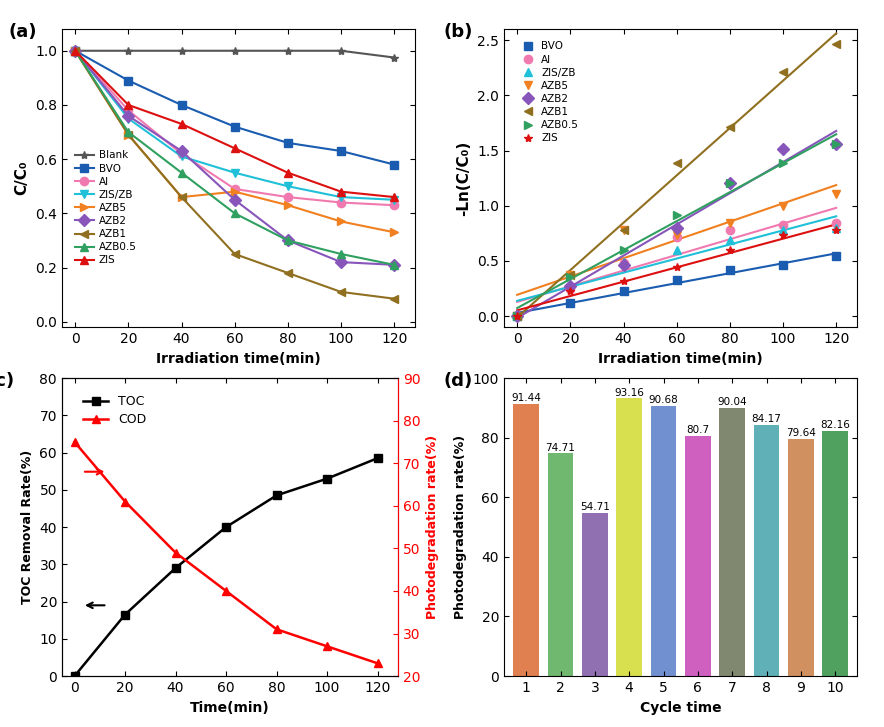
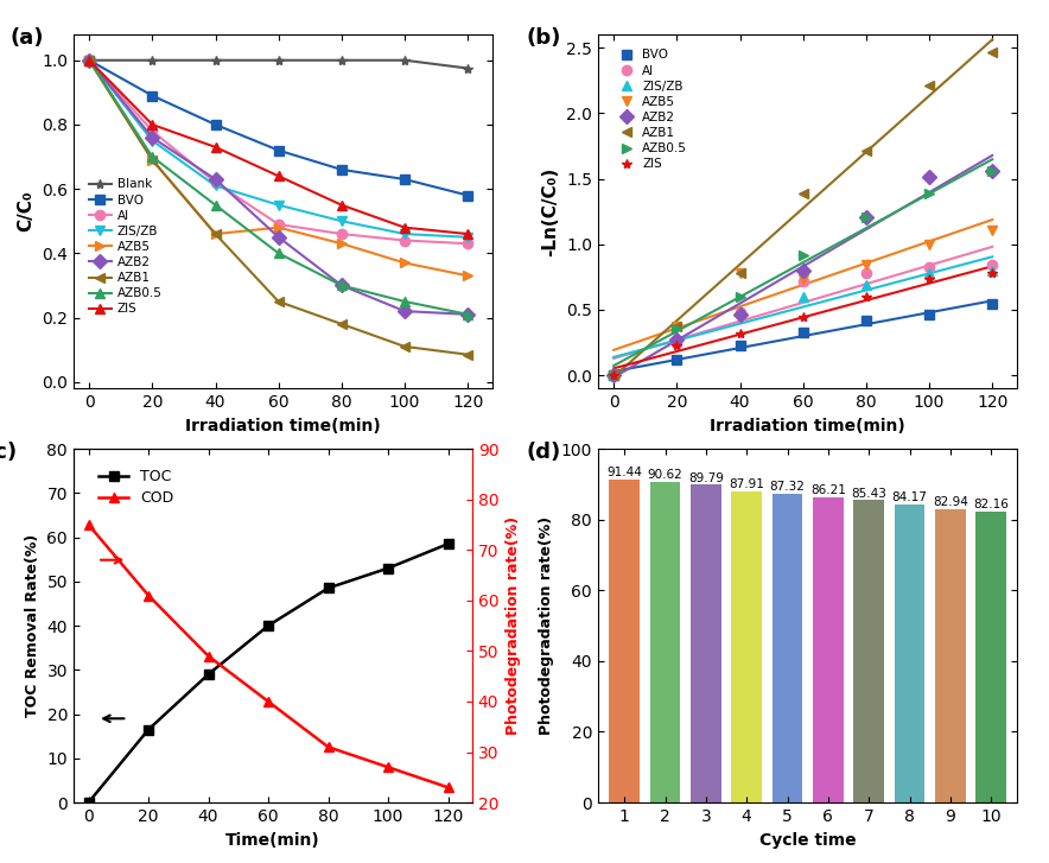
2: 74.71 -> 90.62
3: 54.71 -> 89.79
4: 93.16 -> 87.91
5: 90.68 -> 87.32
6: 80.7 -> 86.21
7: 90.04 -> 85.43
9: 79.64 -> 82.94
